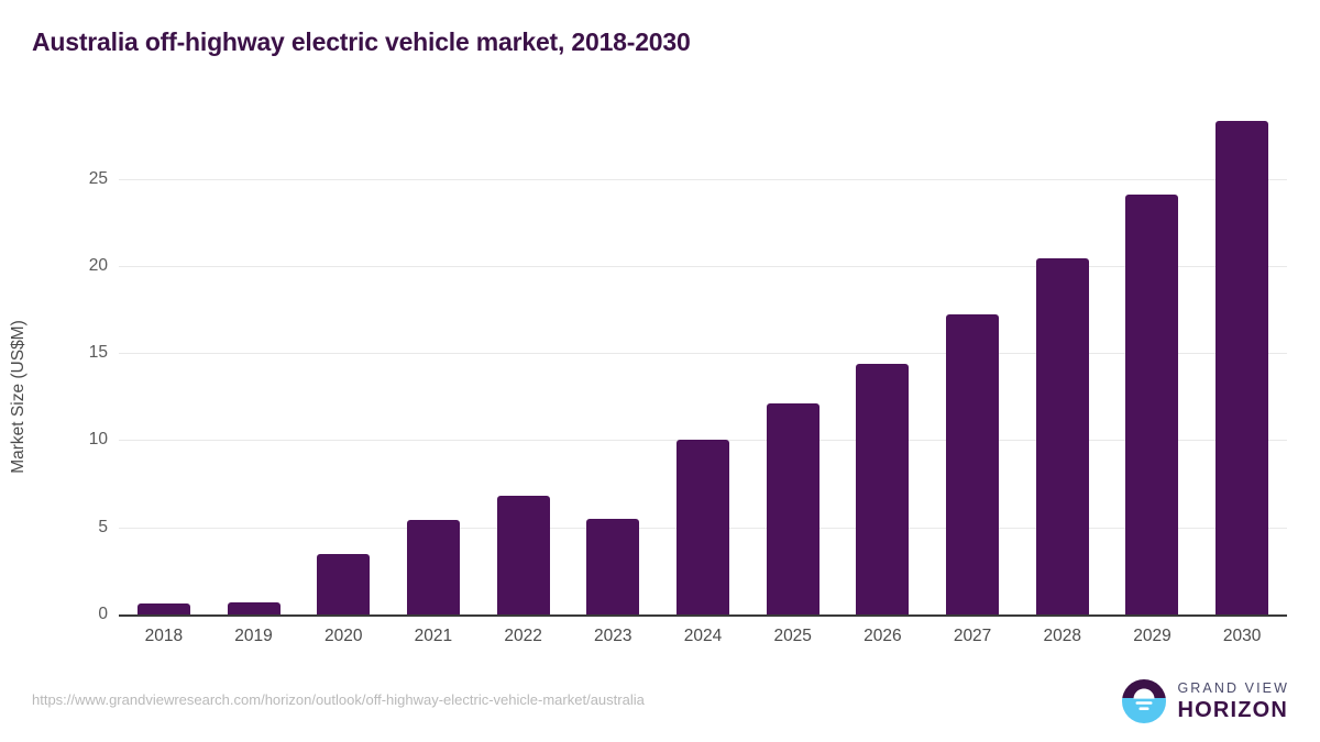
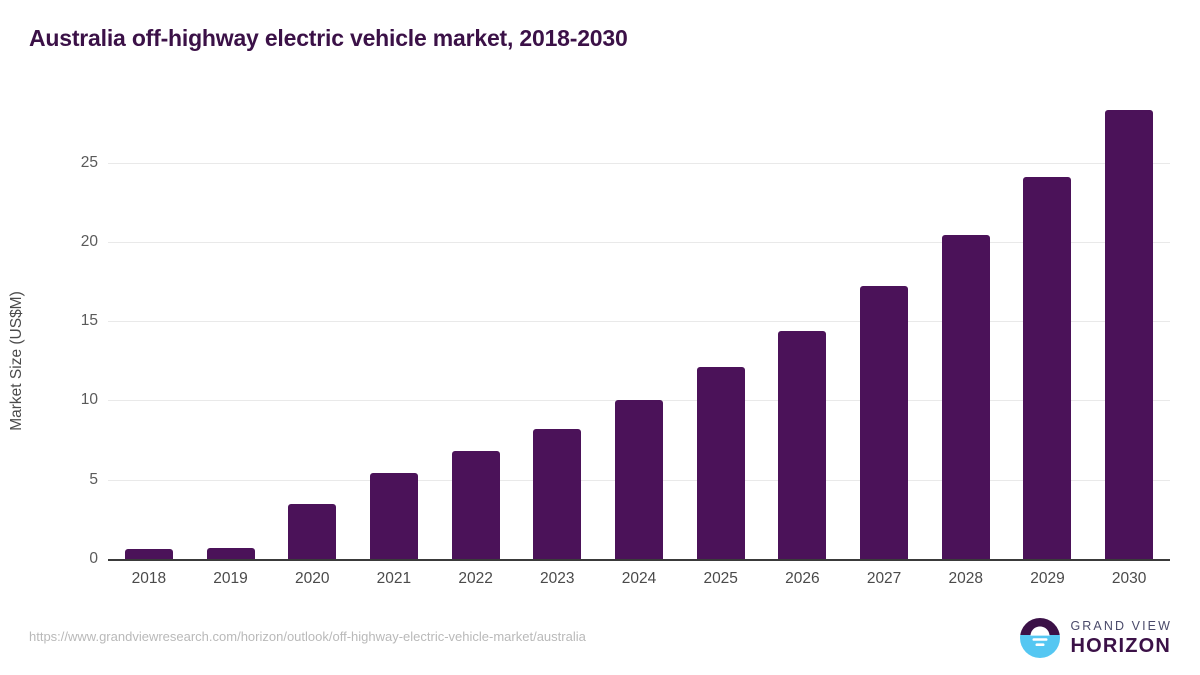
2023: 5.5 -> 8.2
